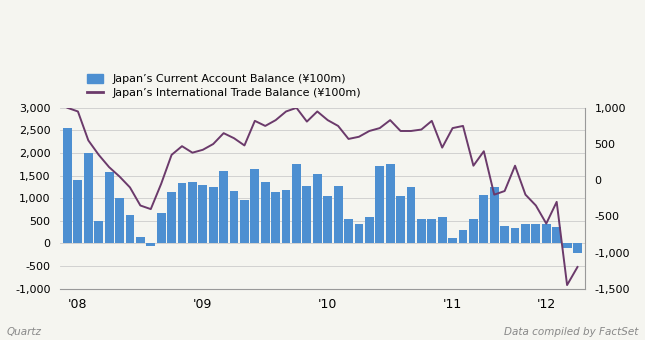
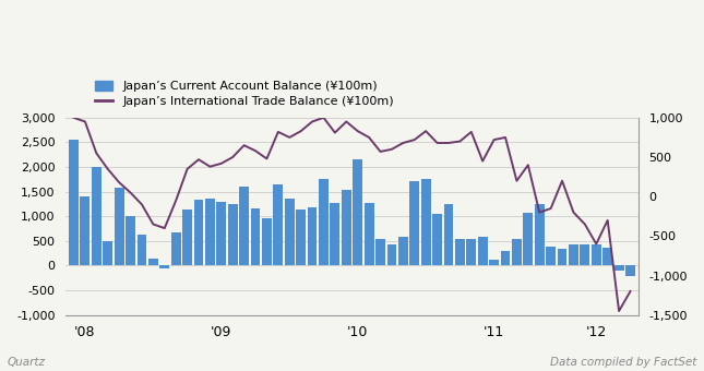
Japan’s Current Account Balance (¥100m)/'10: 1,050 -> 2,150
